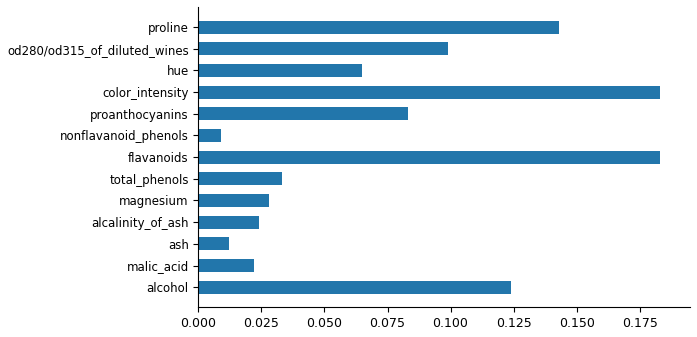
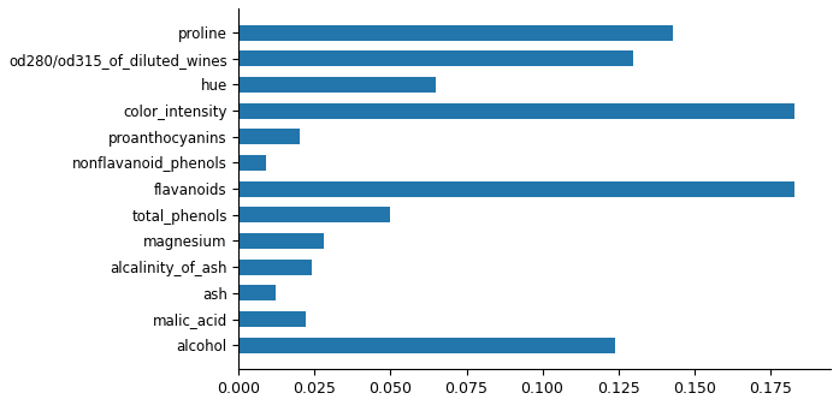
od280/od315_of_diluted_wines: 0.099 -> 0.130
proanthocyanins: 0.083 -> 0.020
total_phenols: 0.033 -> 0.050
